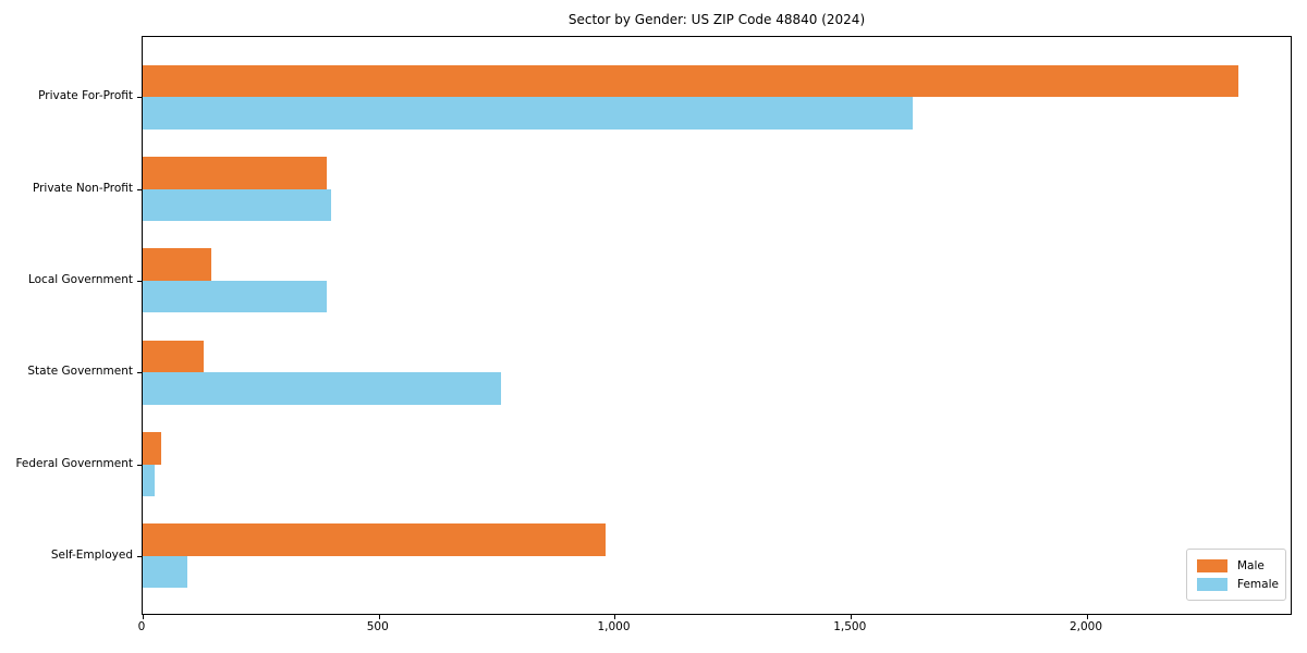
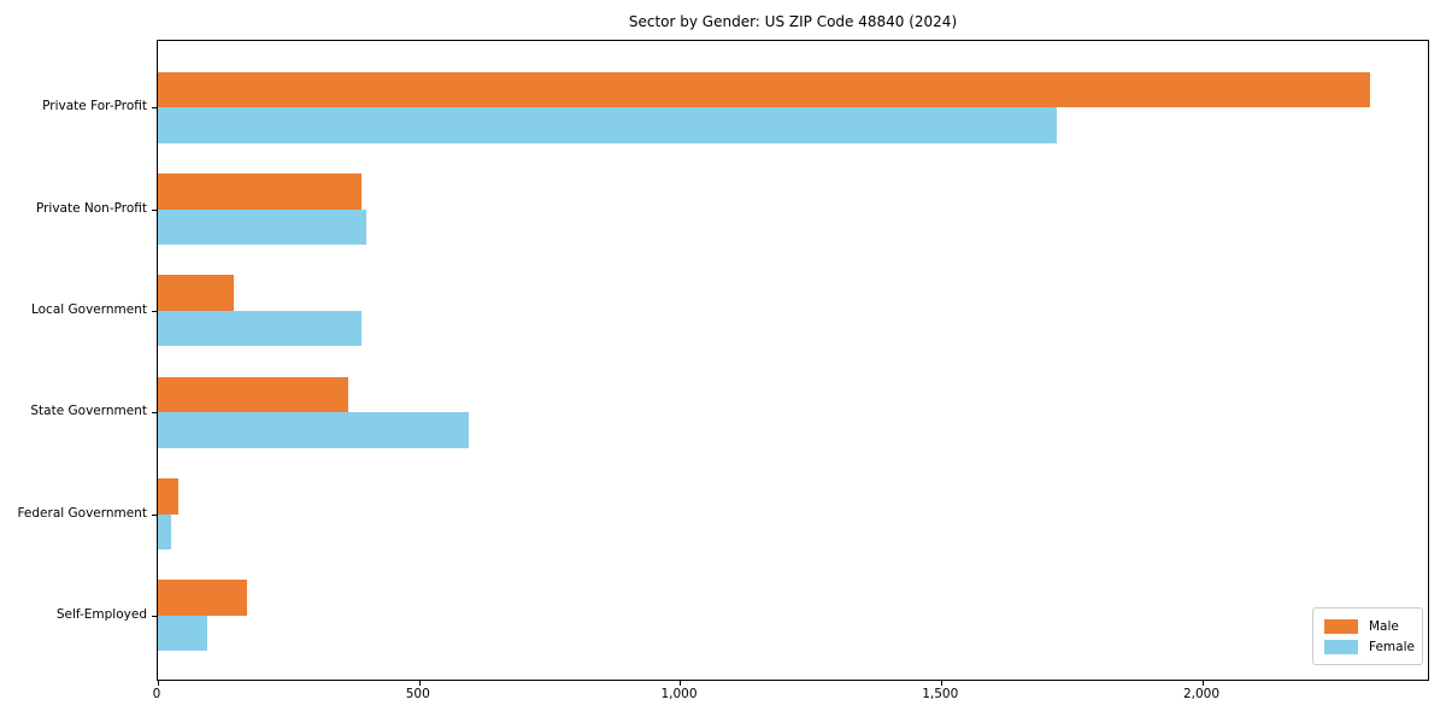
Female/Private For-Profit: 1630 -> 1720
Male/State Government: 130 -> 360
Female/State Government: 760 -> 600
Male/Self-Employed: 980 -> 170
